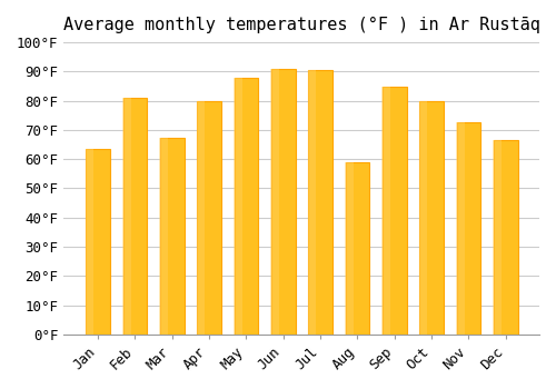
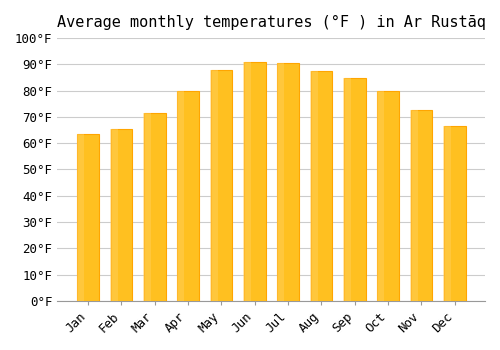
Feb: 81.0°F -> 65.5°F
Mar: 67.5°F -> 71.5°F
Aug: 59.0°F -> 87.5°F
